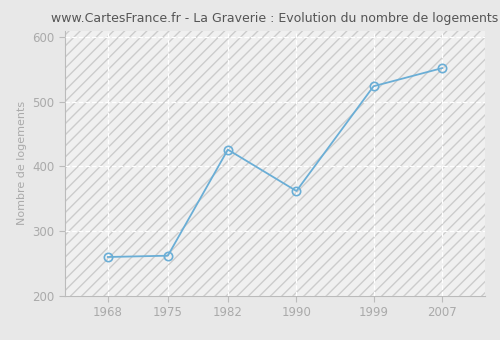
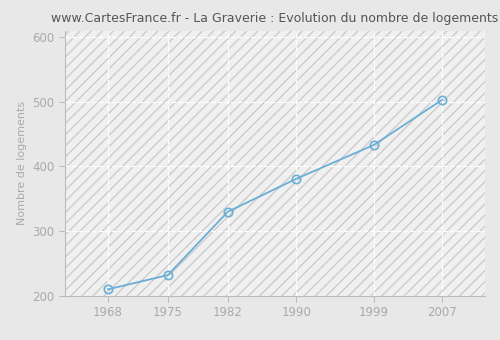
1968: 260 -> 210
1975: 262 -> 232
1982: 426 -> 330
1990: 362 -> 381
1999: 524 -> 433
2007: 552 -> 503
